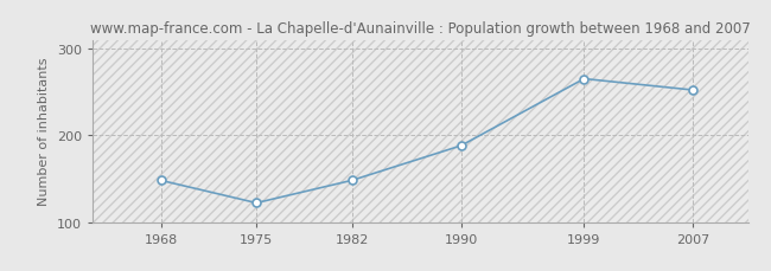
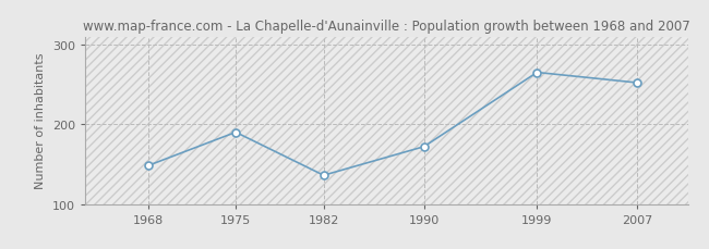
1975: 122 -> 190
1982: 148 -> 136
1990: 188 -> 172
